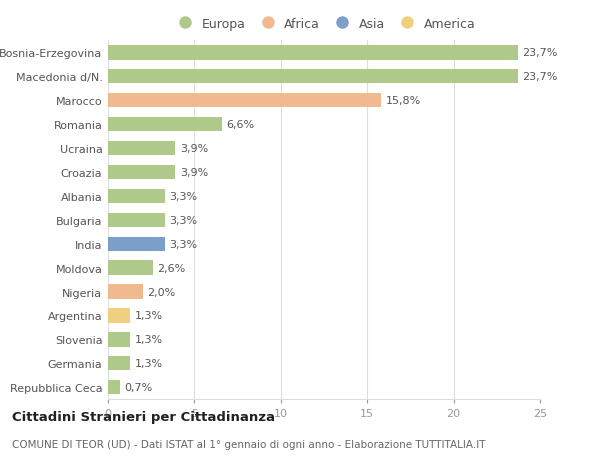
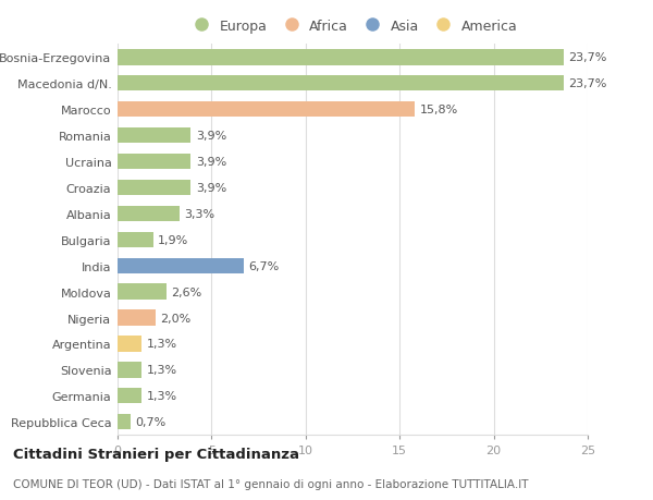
Romania: 6,6% -> 3,9%
Bulgaria: 3,3% -> 1,9%
India: 3,3% -> 6,7%
